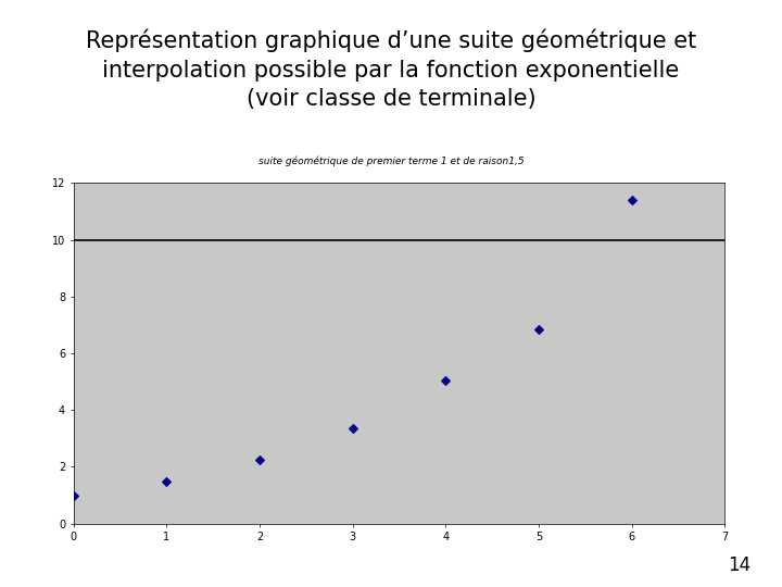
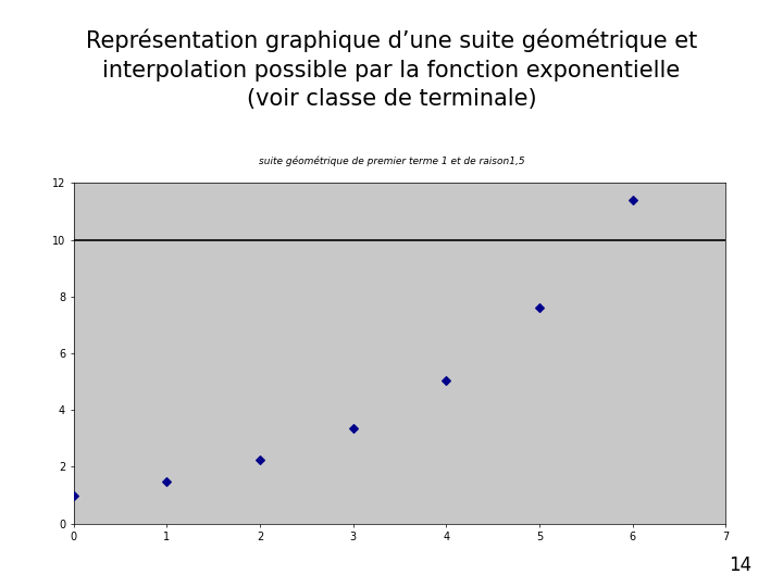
5: 6.85 -> 7.59
